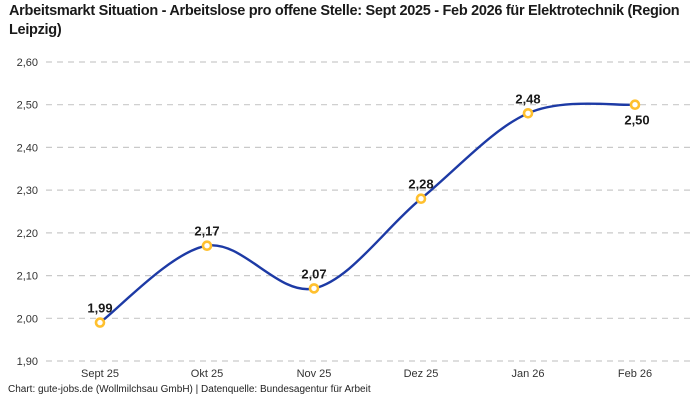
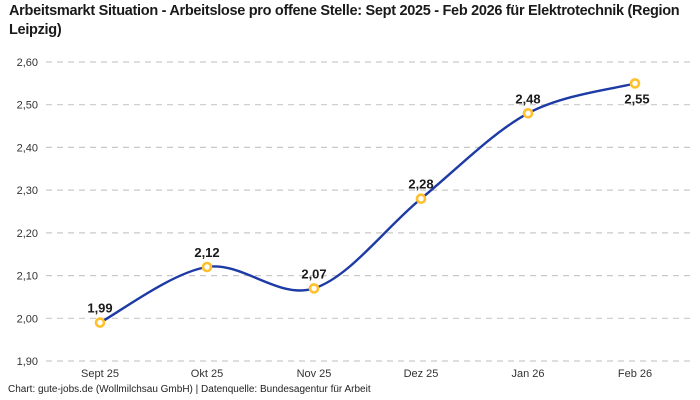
Okt 25: 2,17 -> 2,12
Feb 26: 2,50 -> 2,55
